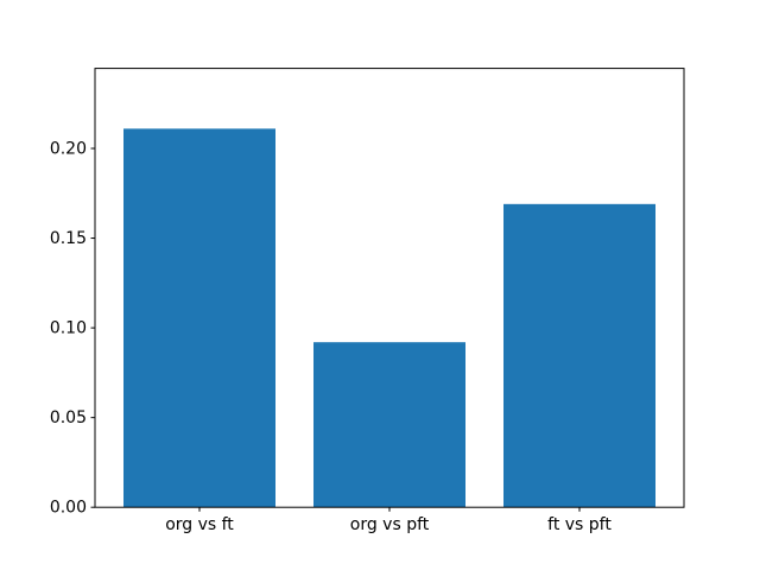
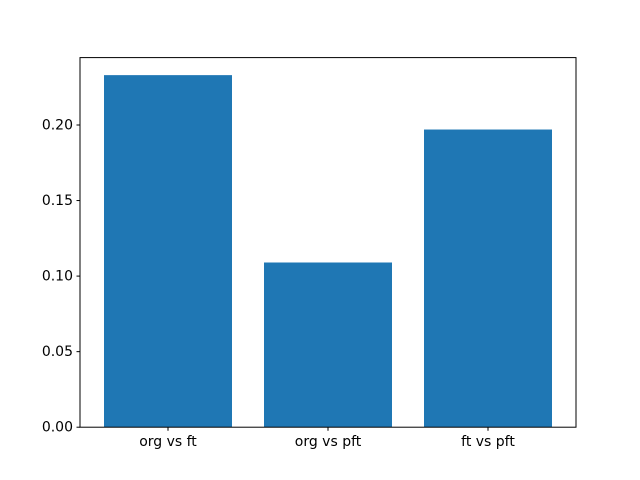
org vs ft: 0.211 -> 0.233
org vs pft: 0.092 -> 0.109
ft vs pft: 0.169 -> 0.197
